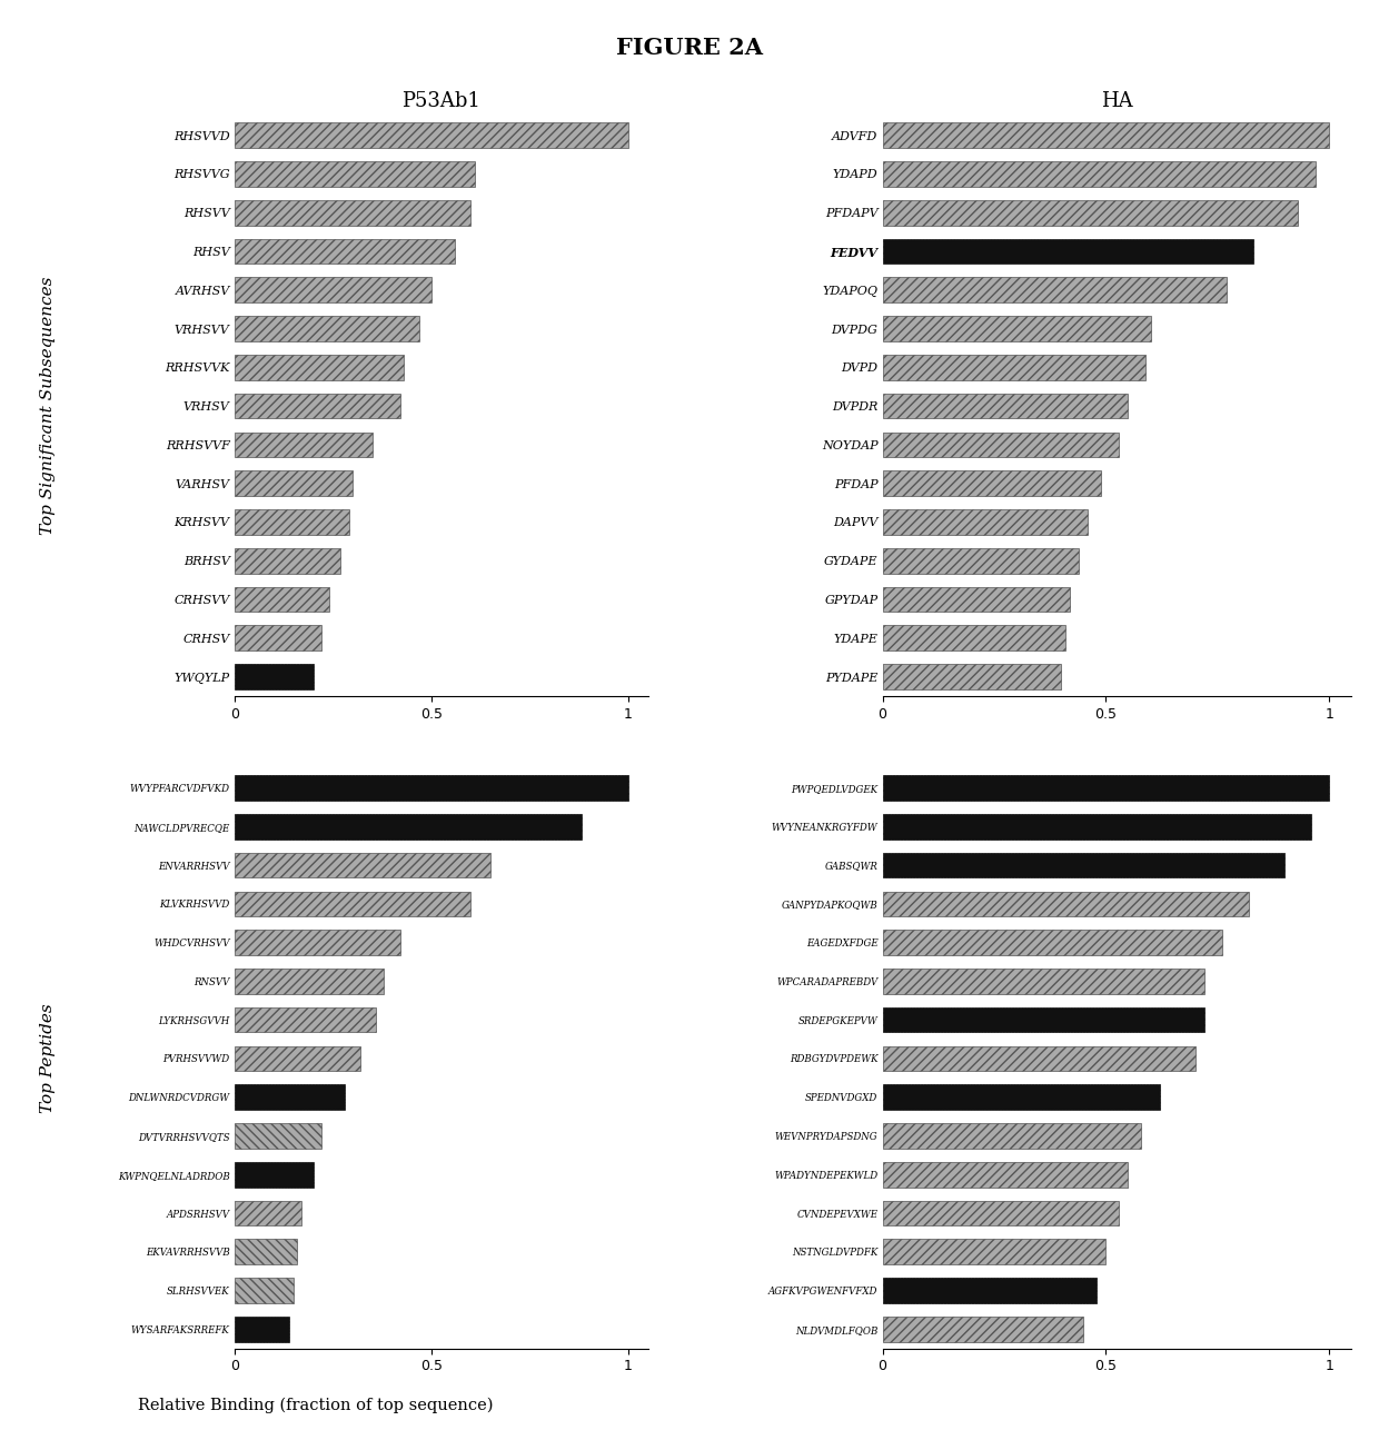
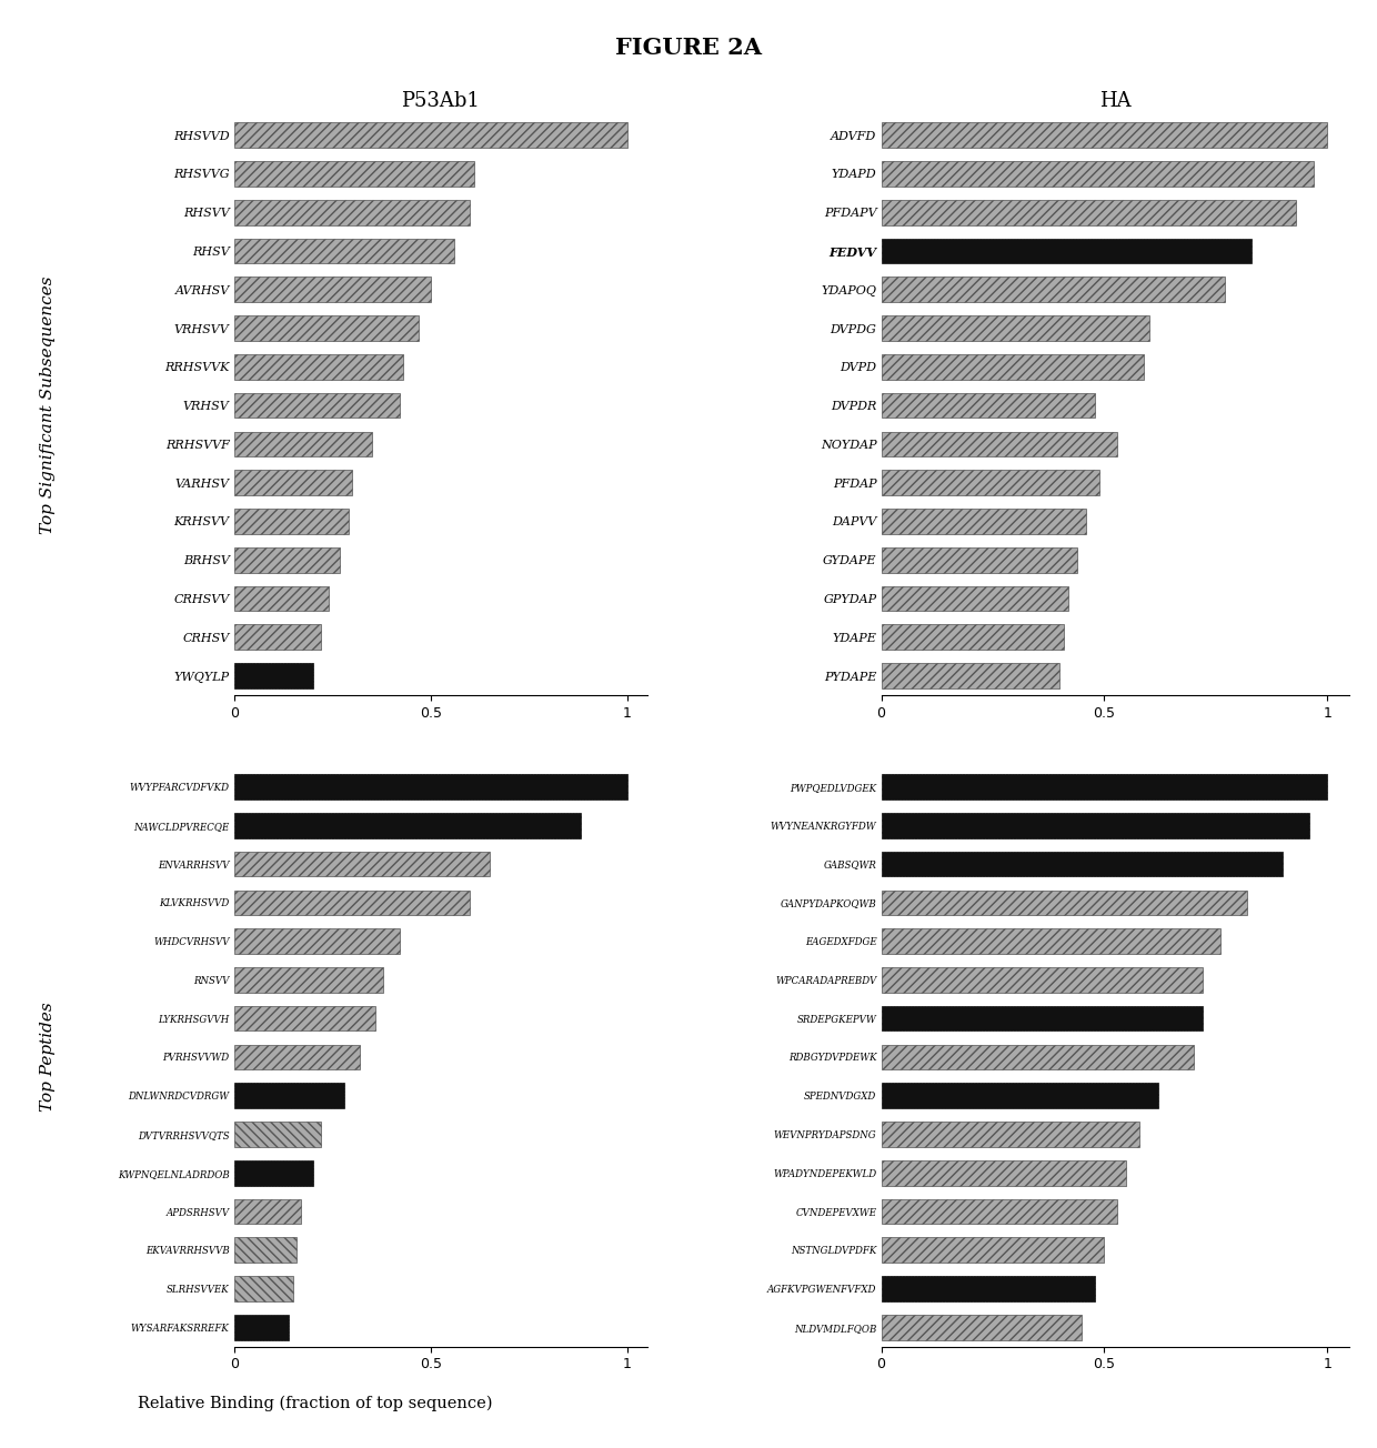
HA/DVPDR: 0.55 -> 0.48
